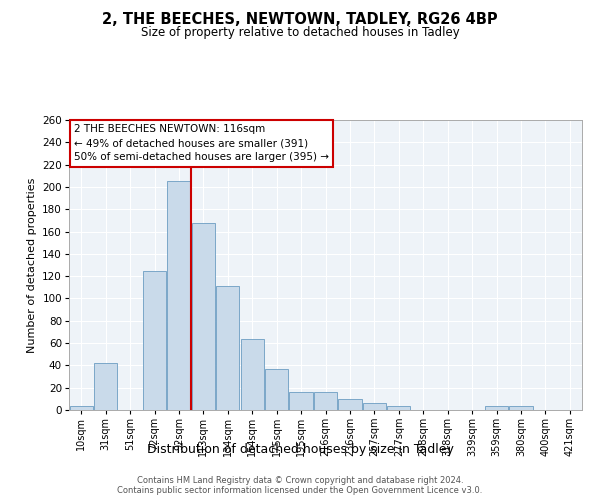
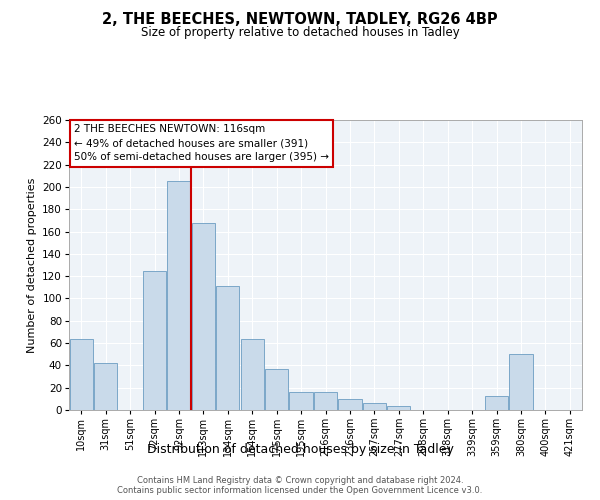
10sqm: 4 -> 64
359sqm: 4 -> 13
380sqm: 4 -> 50
